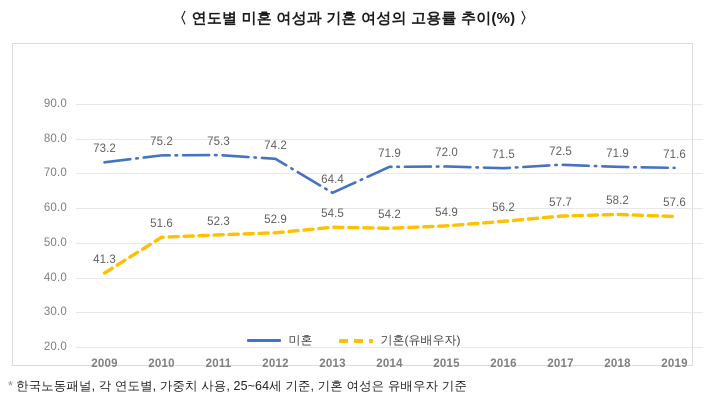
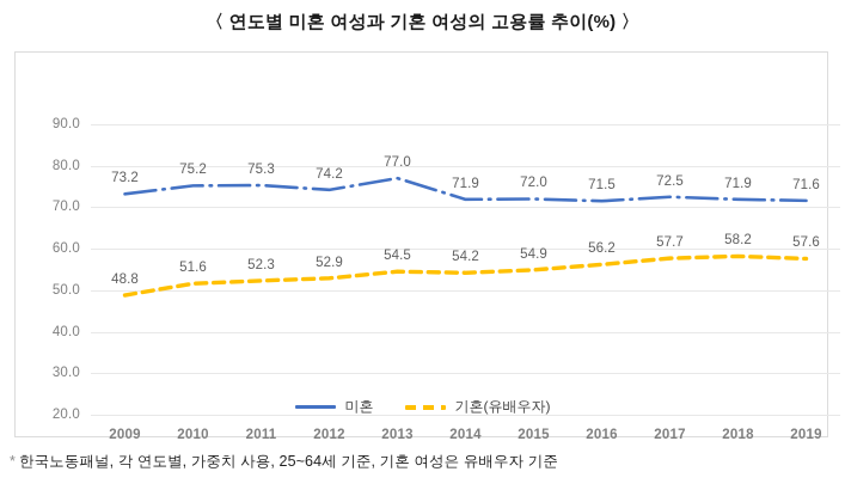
기혼(유배우자)/2009: 41.3 -> 48.8
미혼/2013: 64.4 -> 77.0
